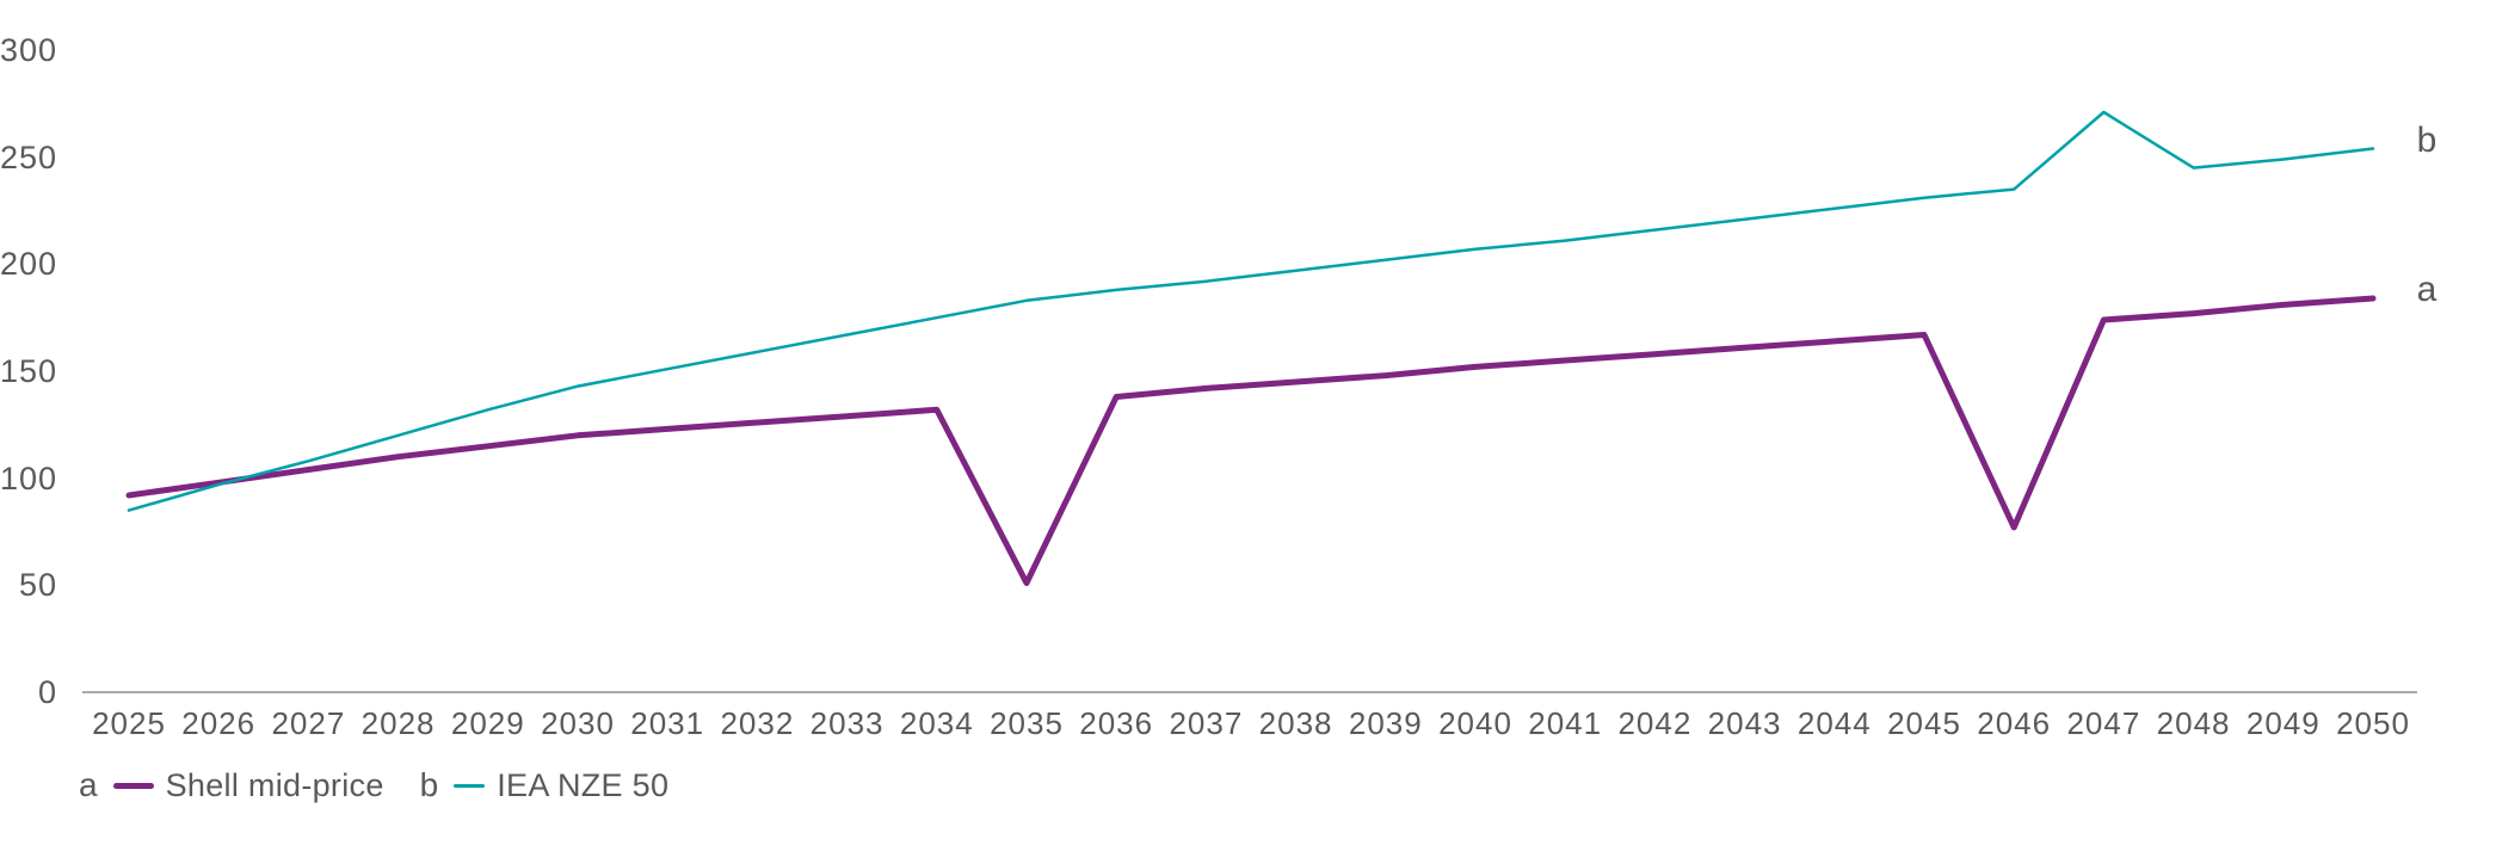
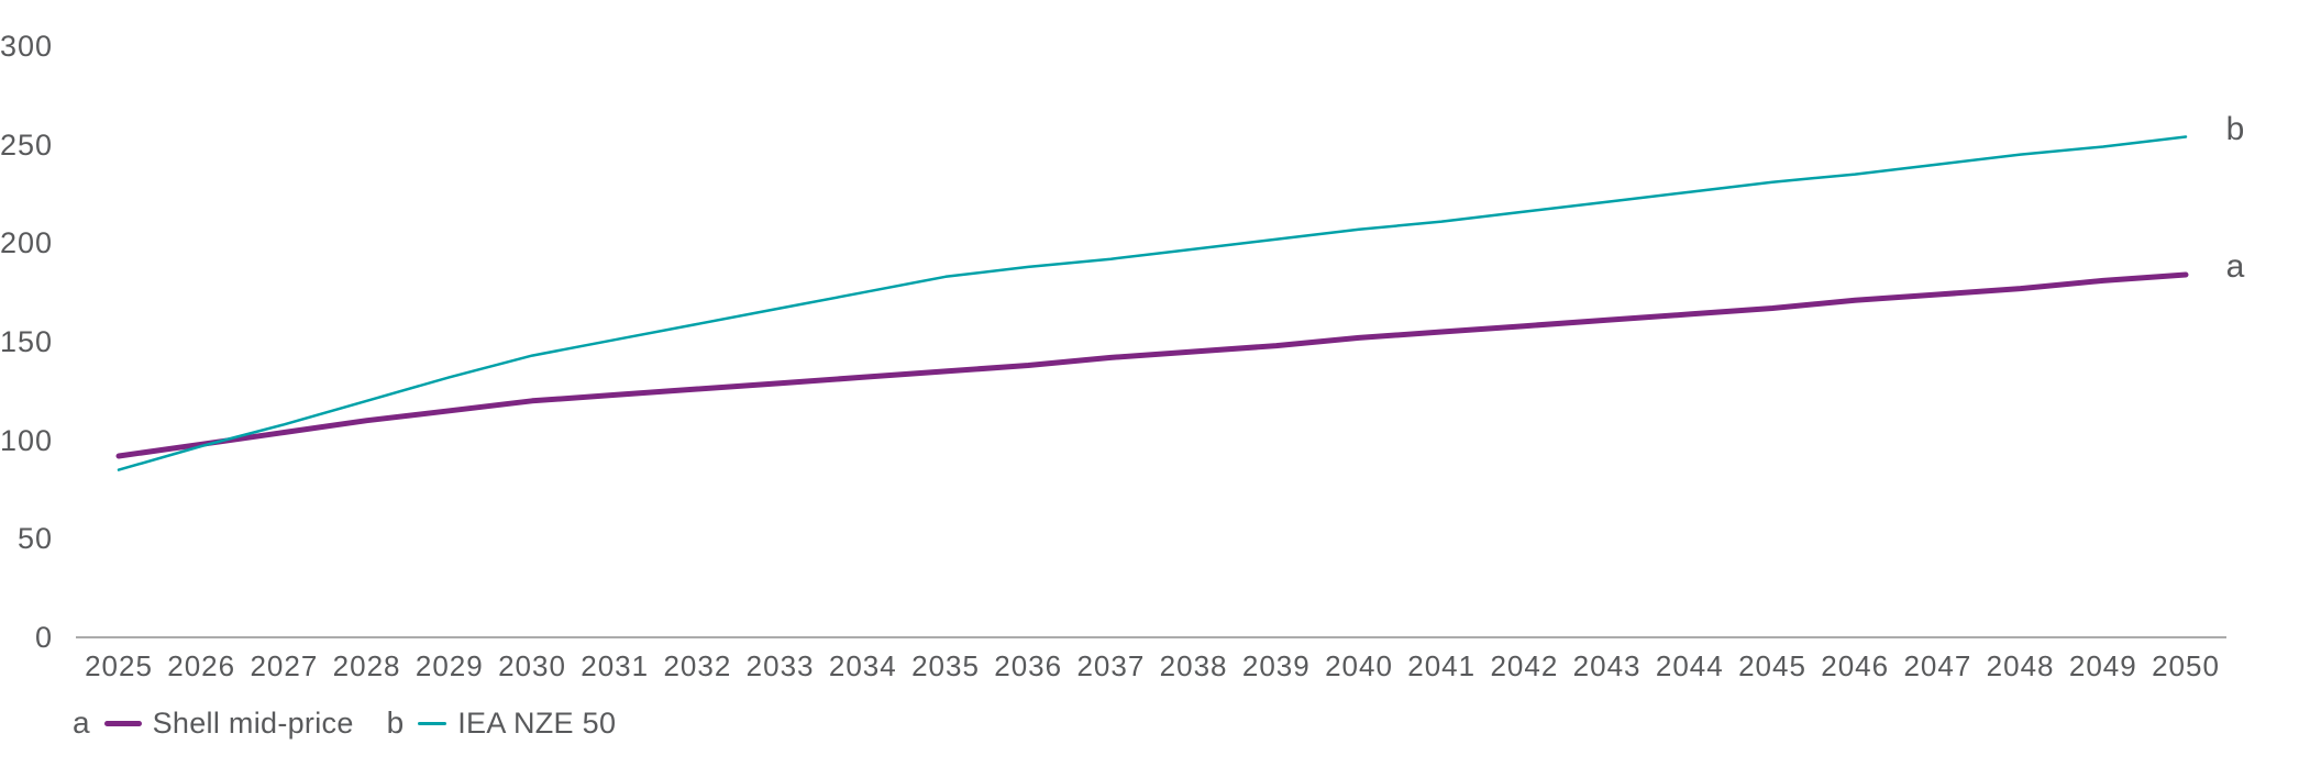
Shell mid-price/2035: 51 -> 135
Shell mid-price/2046: 77 -> 171
IEA NZE 50/2047: 271 -> 240
